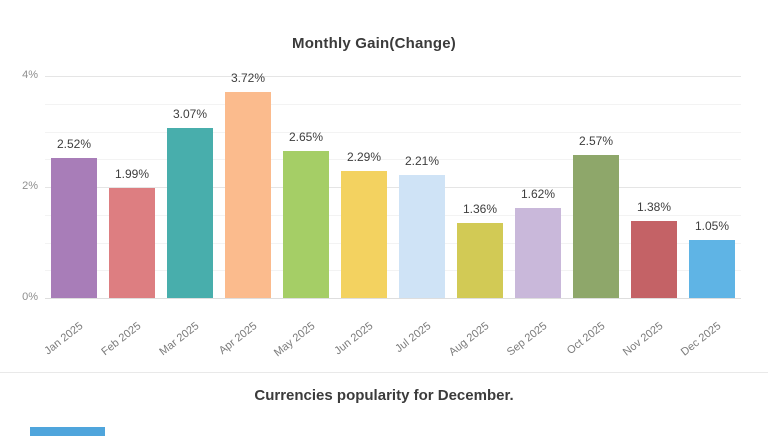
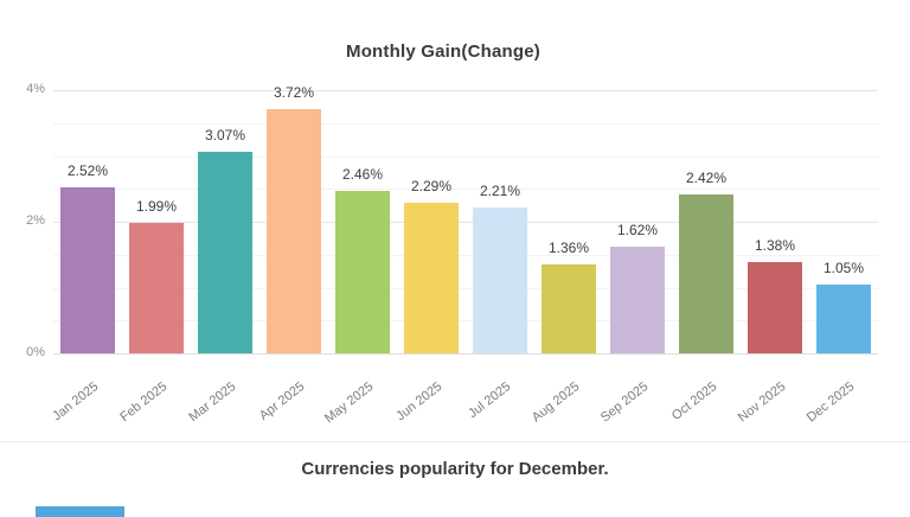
May 2025: 2.65% -> 2.46%
Oct 2025: 2.57% -> 2.42%
